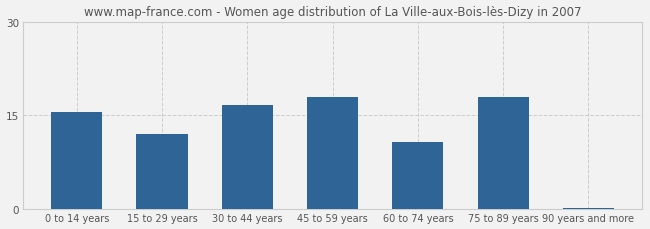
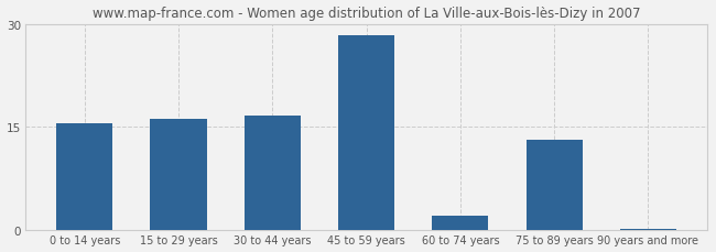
15 to 29 years: 12.0 -> 16.2
45 to 59 years: 18.0 -> 28.3
60 to 74 years: 10.8 -> 2.2
75 to 89 years: 18.0 -> 13.2
